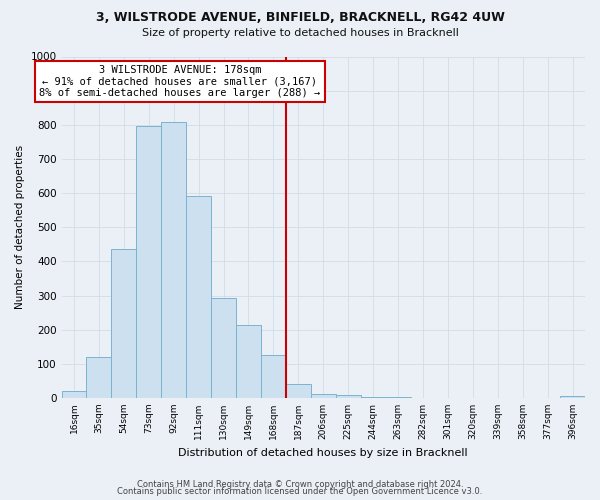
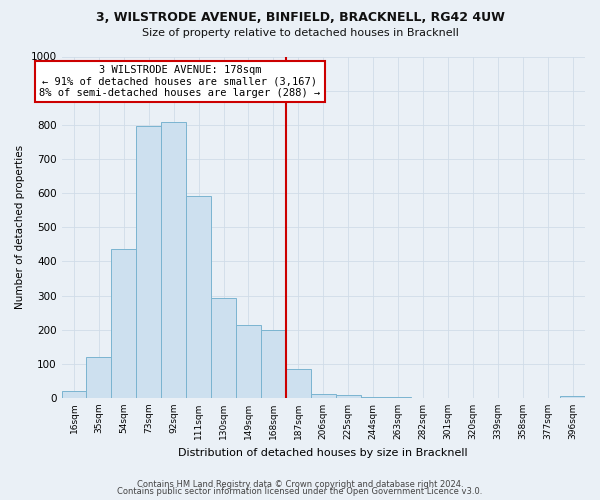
168sqm: 125 -> 200
187sqm: 40 -> 85
